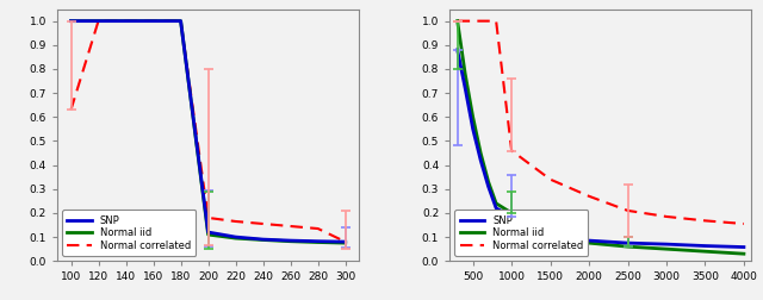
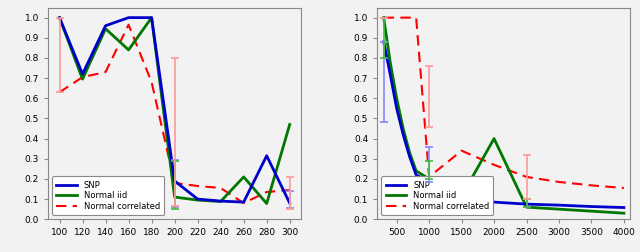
SNP/120: 1.000 -> 0.720
Normal iid/120: 1.000 -> 0.695
Normal correlated/120: 1.000 -> 0.705
SNP/140: 1.000 -> 0.960
Normal iid/140: 1.000 -> 0.945
Normal correlated/140: 1.000 -> 0.730
Normal iid/160: 1.000 -> 0.840
Normal correlated/160: 1.000 -> 0.965
Normal correlated/180: 1.000 -> 0.680
SNP/200: 0.120 -> 0.190
Normal iid/260: 0.082 -> 0.210
Normal correlated/260: 0.145 -> 0.080
SNP/280: 0.082 -> 0.315
Normal iid/300: 0.075 -> 0.470
Normal correlated/300: 0.080 -> 0.145
Normal correlated/1000: 0.460 -> 0.210
Normal iid/2000: 0.075 -> 0.400
